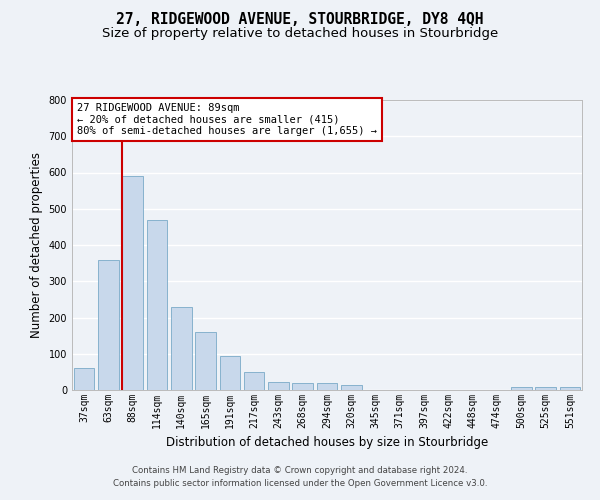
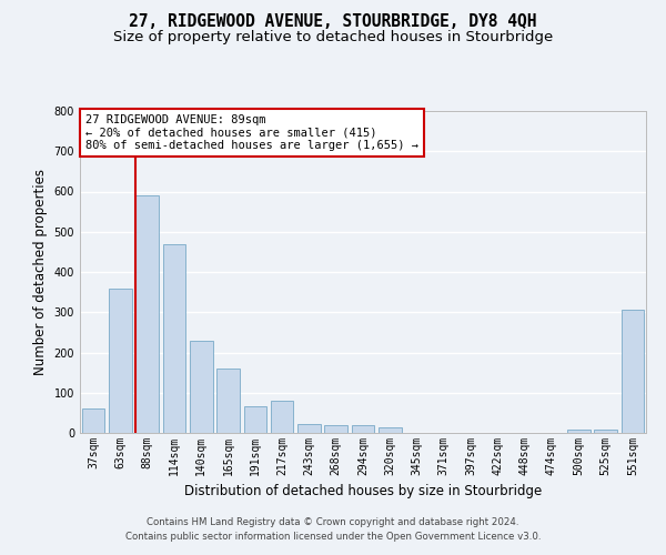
191sqm: 95 -> 65
217sqm: 50 -> 80
551sqm: 8 -> 305
